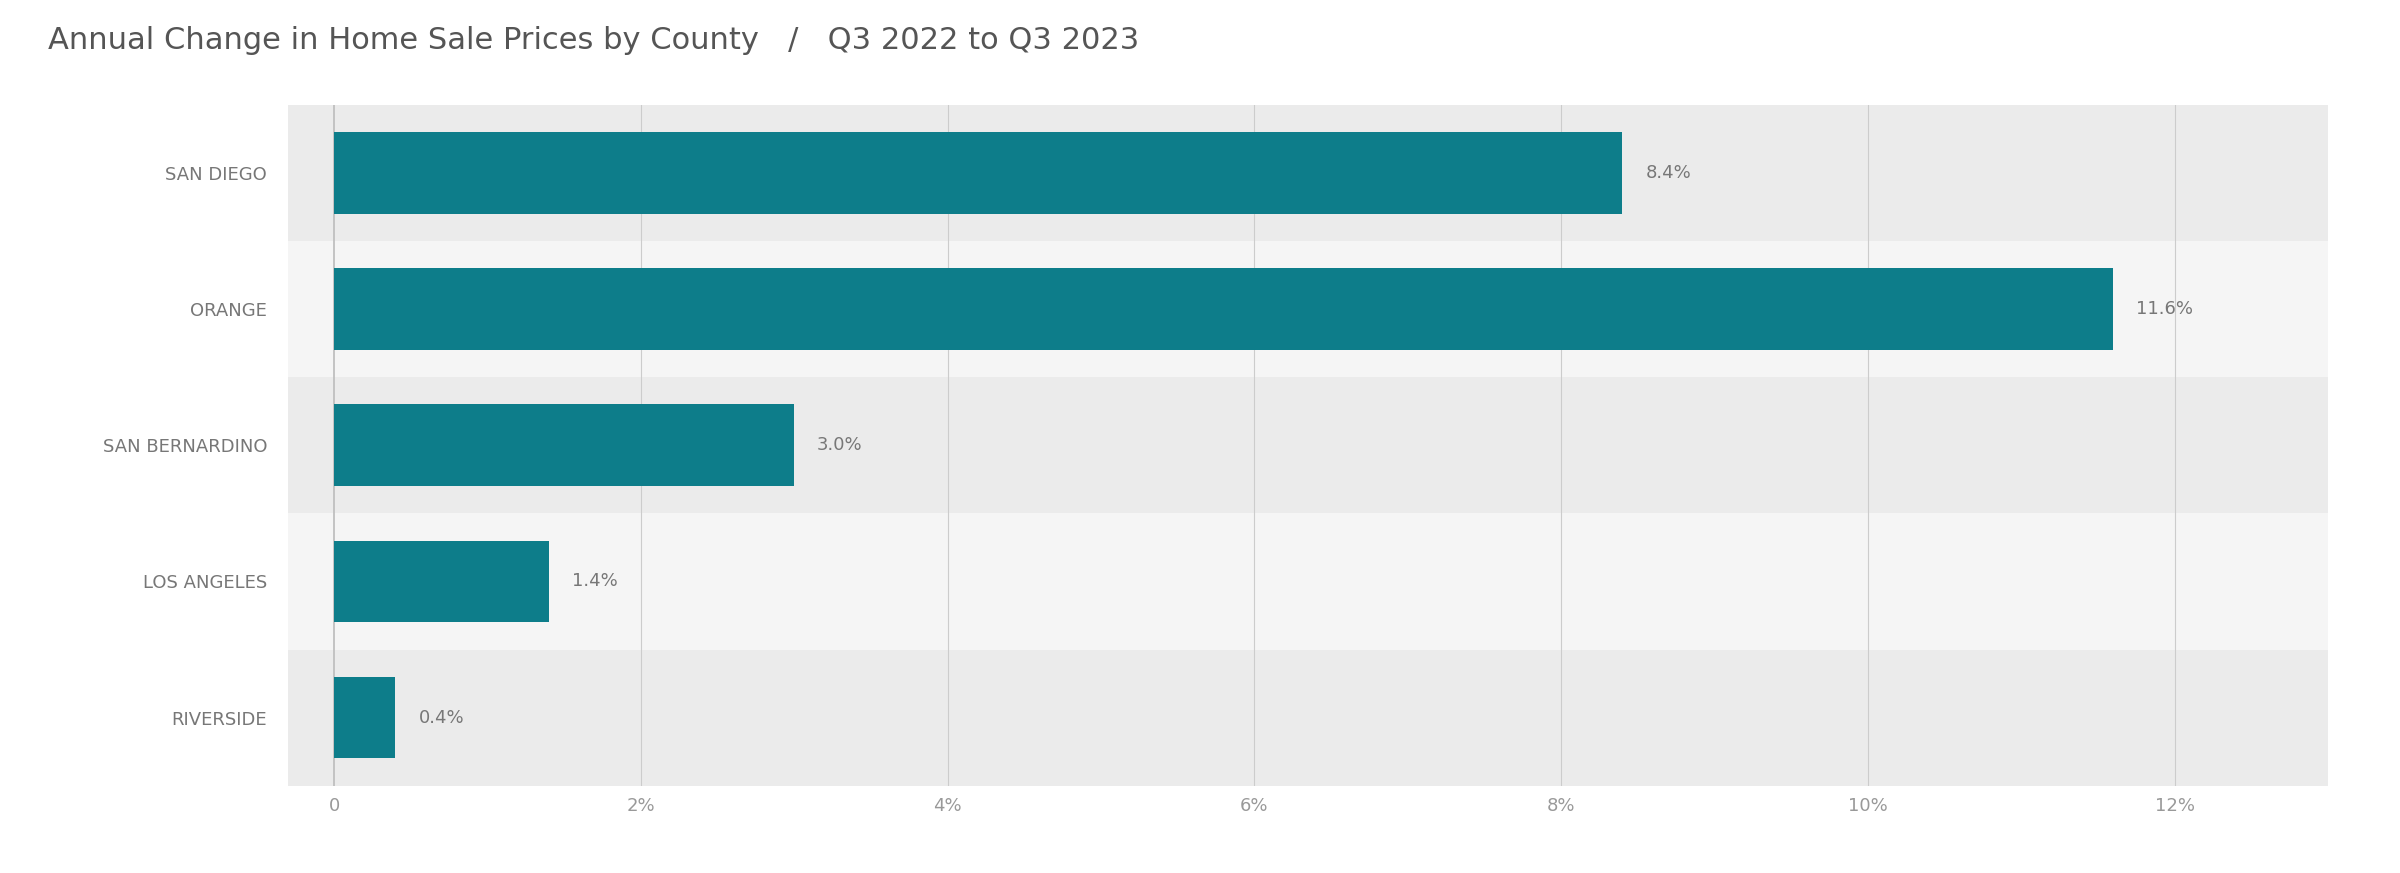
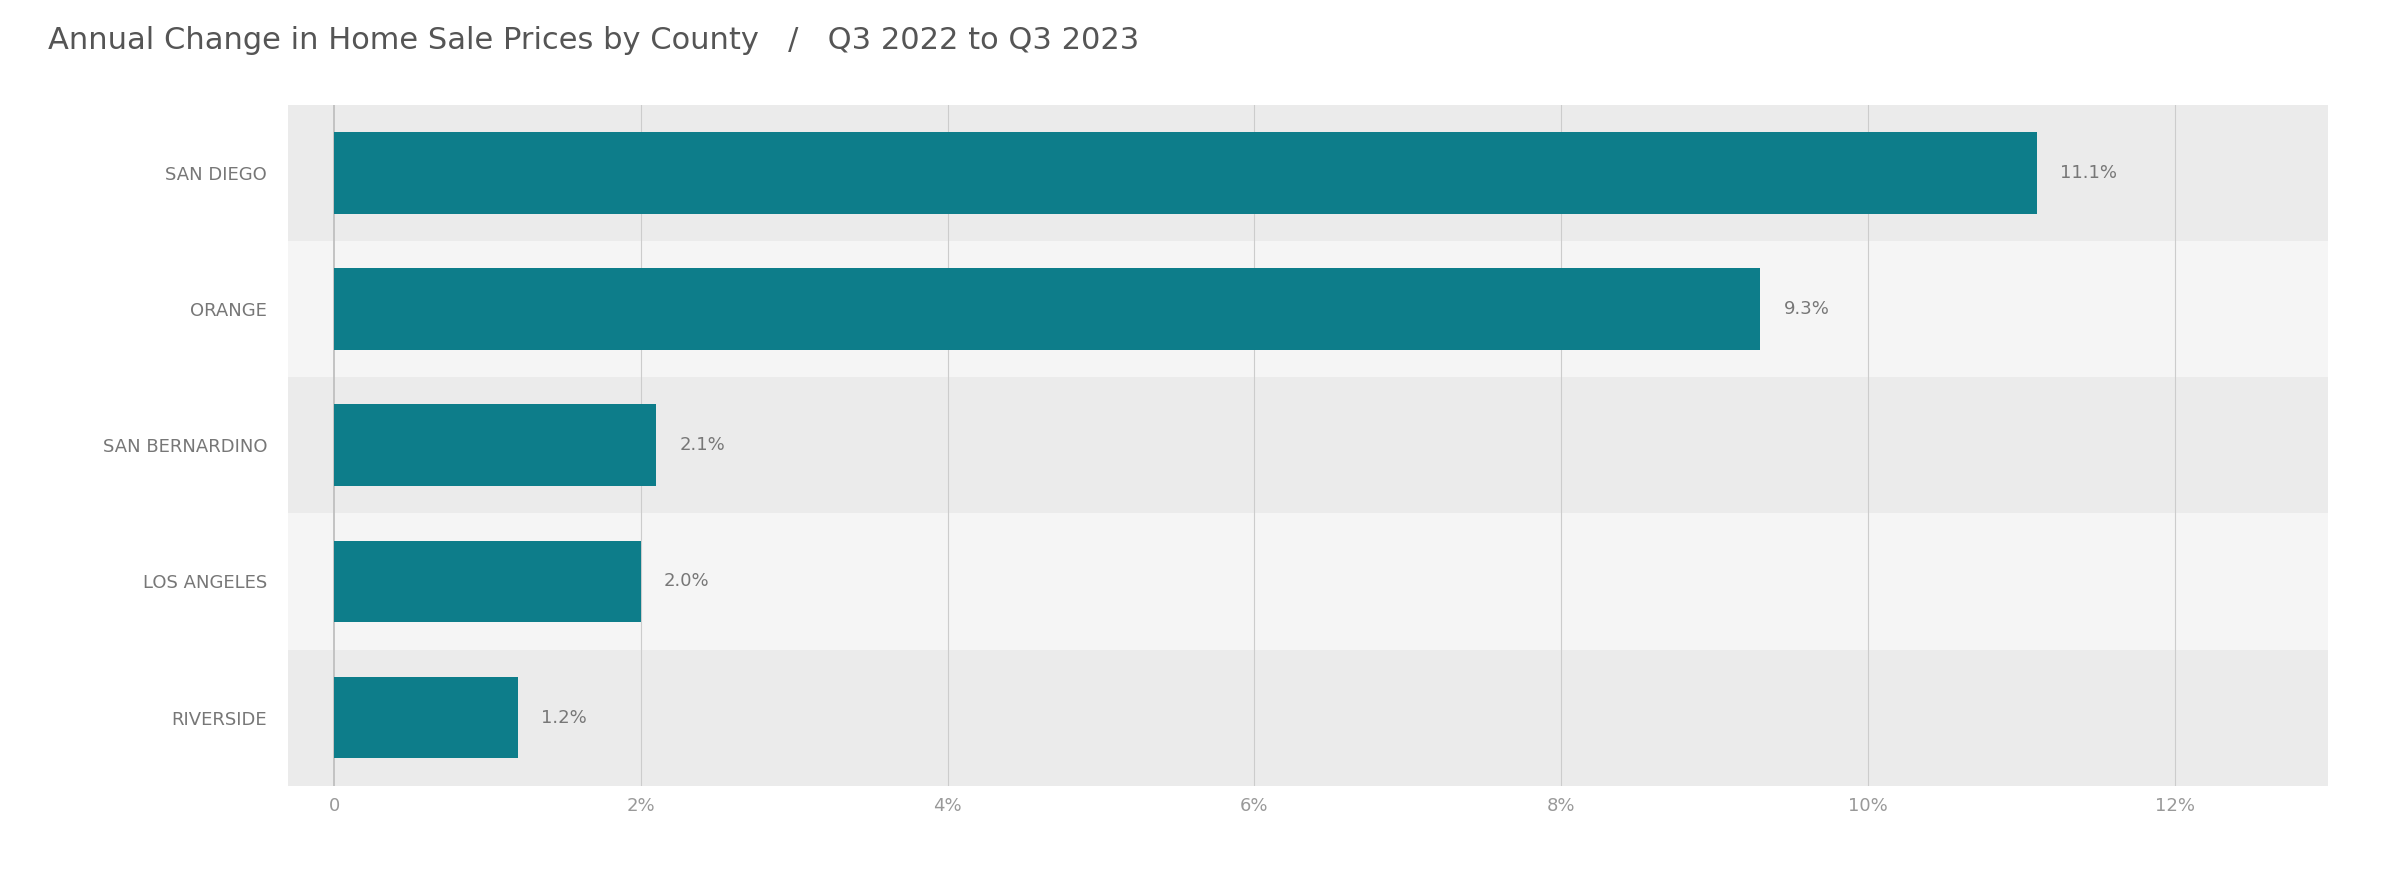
SAN DIEGO: 8.4% -> 11.1%
ORANGE: 11.6% -> 9.3%
SAN BERNARDINO: 3.0% -> 2.1%
LOS ANGELES: 1.4% -> 2.0%
RIVERSIDE: 0.4% -> 1.2%
